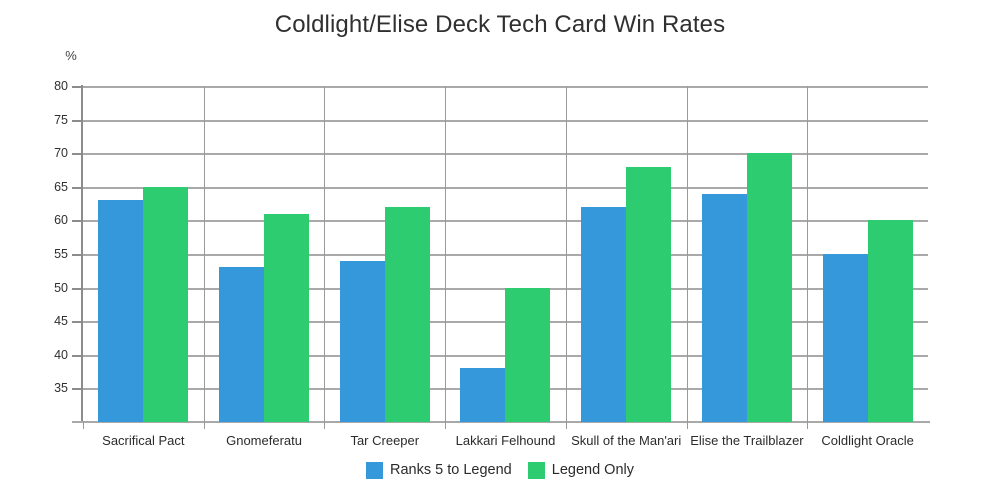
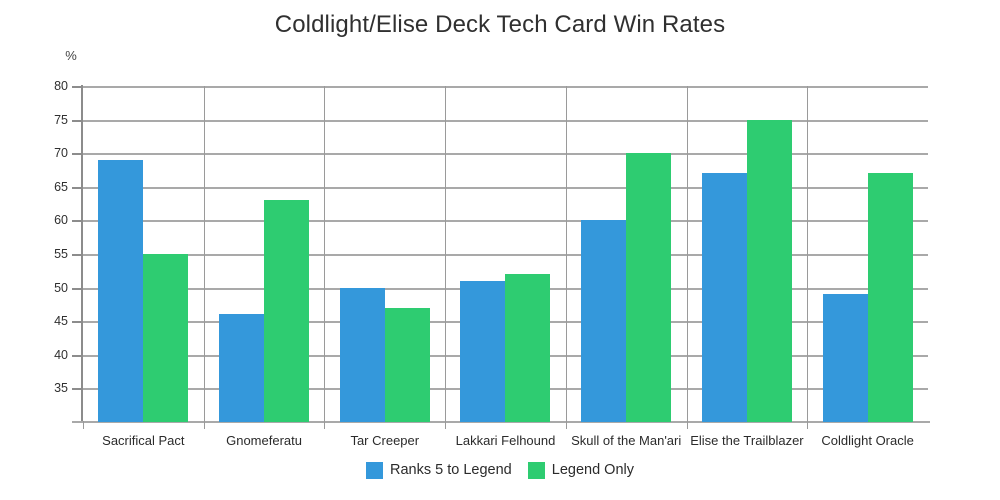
Ranks 5 to Legend/Sacrifical Pact: 63 -> 69
Legend Only/Sacrifical Pact: 65 -> 55
Ranks 5 to Legend/Gnomeferatu: 53 -> 46
Legend Only/Gnomeferatu: 61 -> 63
Ranks 5 to Legend/Tar Creeper: 54 -> 50
Legend Only/Tar Creeper: 62 -> 47
Ranks 5 to Legend/Lakkari Felhound: 38 -> 51
Legend Only/Lakkari Felhound: 50 -> 52
Ranks 5 to Legend/Skull of the Man'ari: 62 -> 60
Legend Only/Skull of the Man'ari: 68 -> 70
Ranks 5 to Legend/Elise the Trailblazer: 64 -> 67
Legend Only/Elise the Trailblazer: 70 -> 75
Ranks 5 to Legend/Coldlight Oracle: 55 -> 49
Legend Only/Coldlight Oracle: 60 -> 67
